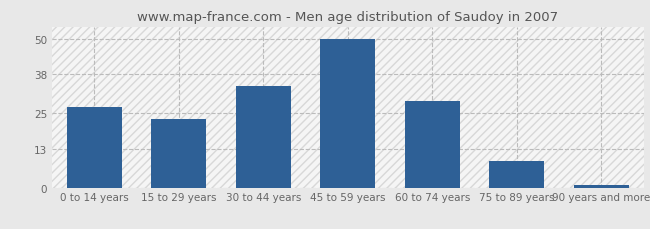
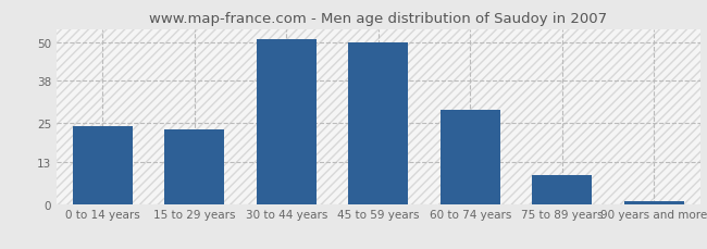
0 to 14 years: 27 -> 24
30 to 44 years: 34 -> 51
